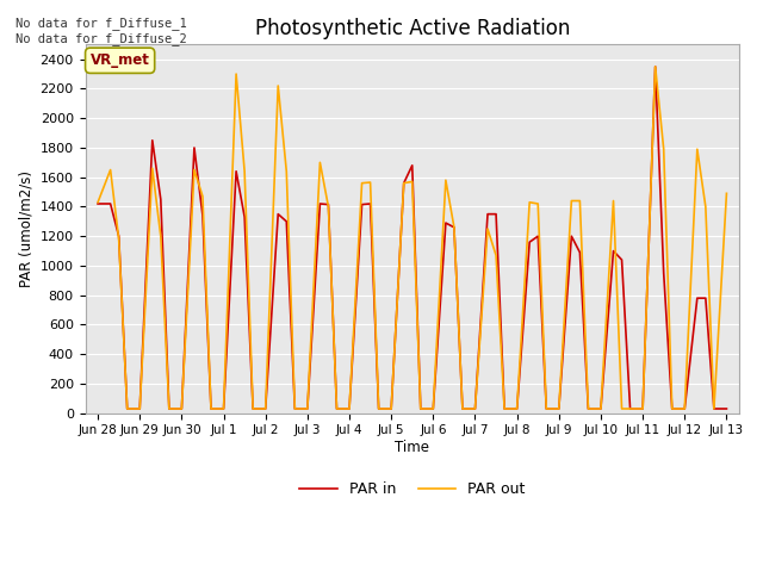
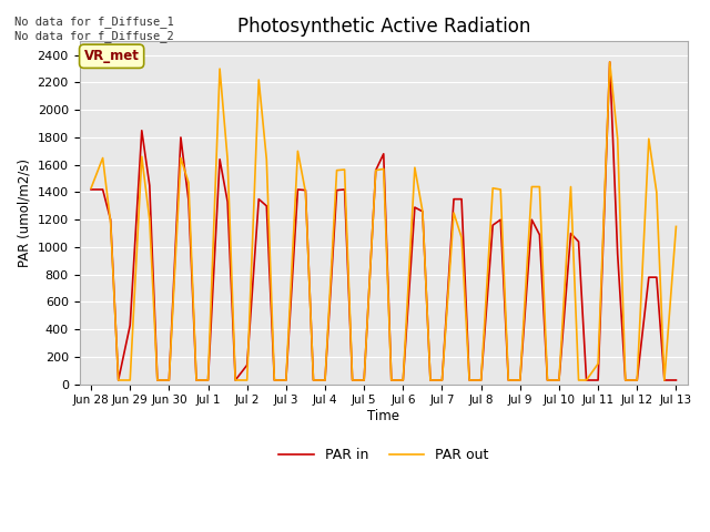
PAR in/Jun 29: 30 -> 430
PAR in/Jul 2: 30 -> 140
PAR out/Jul 11: 30 -> 150
PAR out/Jul 13: 1490 -> 1150
